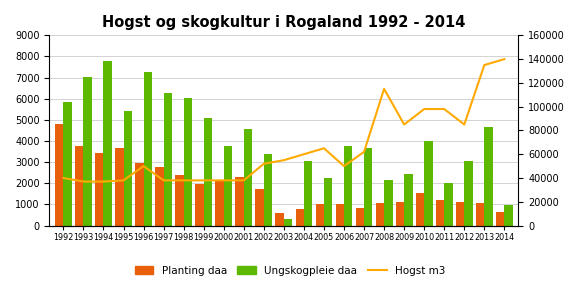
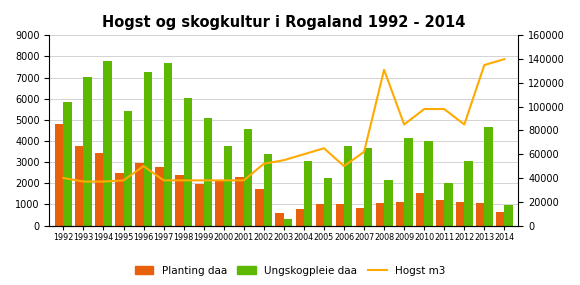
Planting daa/1995: 3650 -> 2500
Ungskogpleie daa/1997: 6250 -> 7700
Hogst m3/2008: 115000 -> 131000
Ungskogpleie daa/2009: 2450 -> 4150
